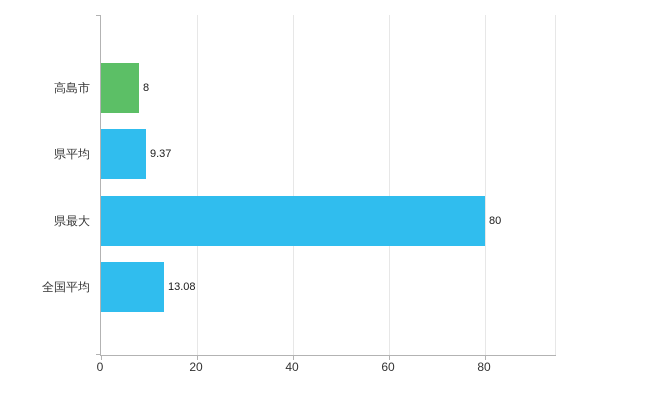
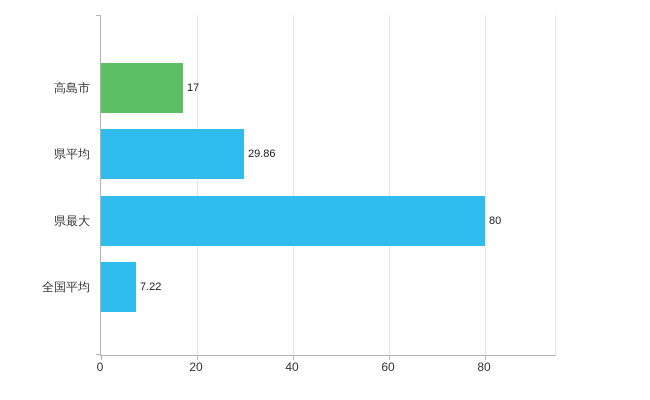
高島市: 8 -> 17
県平均: 9.37 -> 29.86
全国平均: 13.08 -> 7.22
